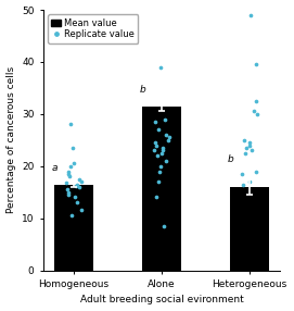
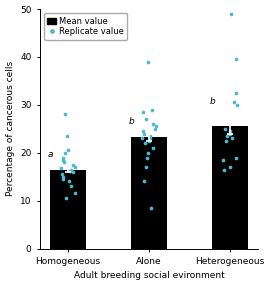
Mean value/Alone: 31.5 -> 23.2
Mean value/Heterogeneous: 16.0 -> 25.5
